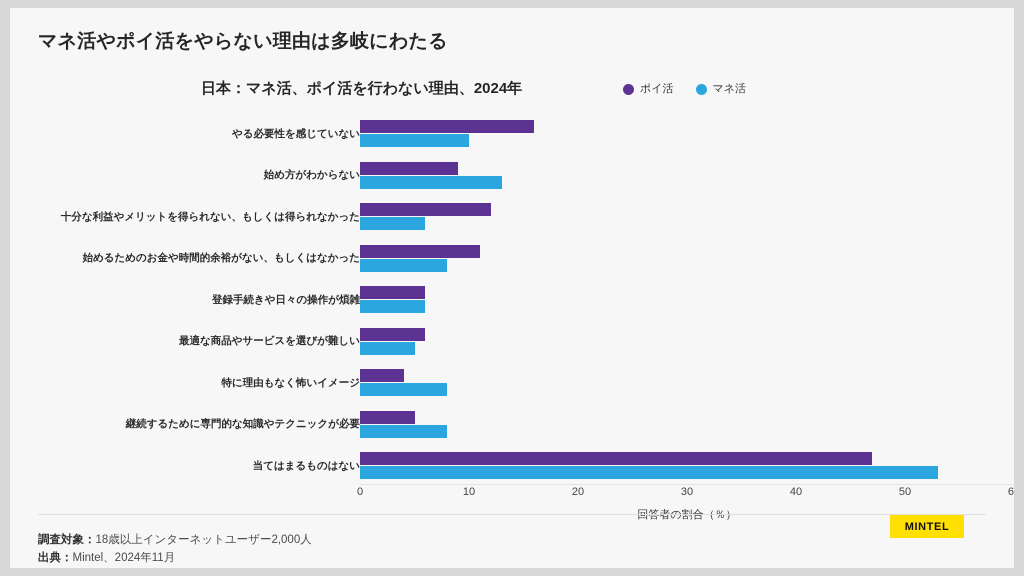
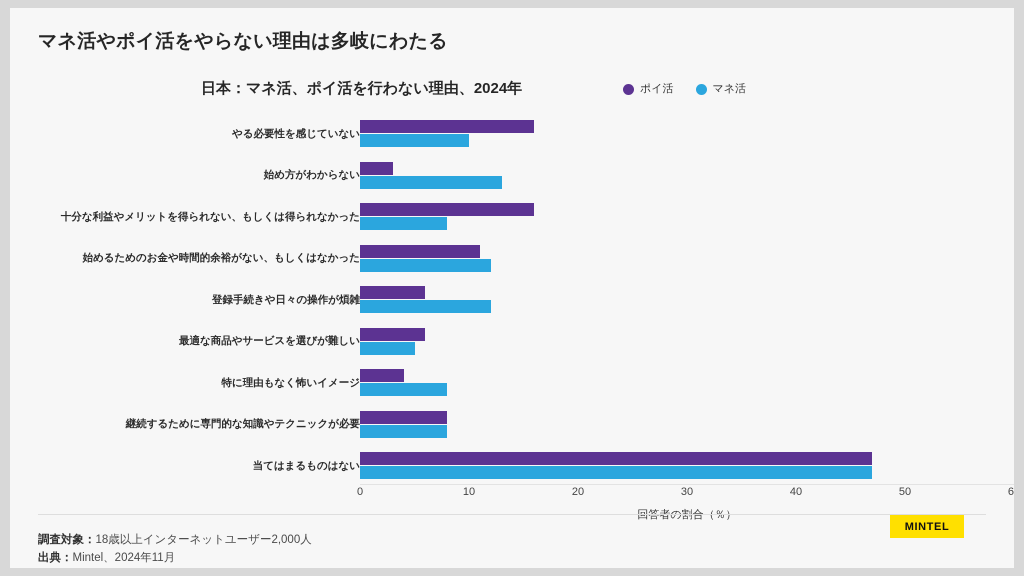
ポイ活/始め方がわからない: 9 -> 3
ポイ活/十分な利益やメリットを得られない、もしくは得られなかった: 12 -> 16
マネ活/十分な利益やメリットを得られない、もしくは得られなかった: 6 -> 8
マネ活/始めるためのお金や時間的余裕がない、もしくはなかった: 8 -> 12
マネ活/登録手続きや日々の操作が煩雑: 6 -> 12
ポイ活/継続するために専門的な知識やテクニックが必要: 5 -> 8
マネ活/当てはまるものはない: 53 -> 47
